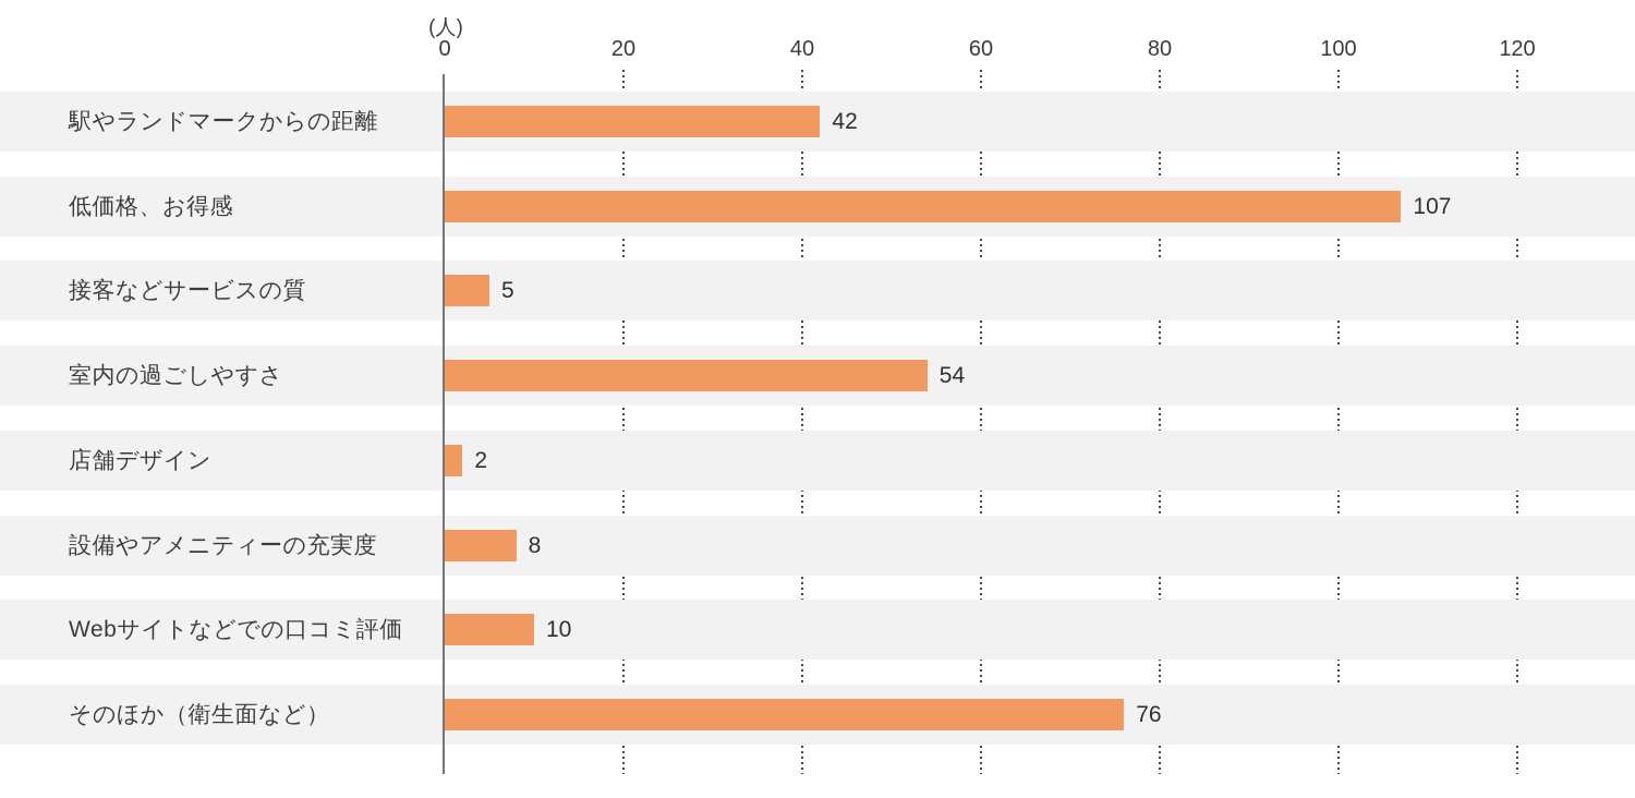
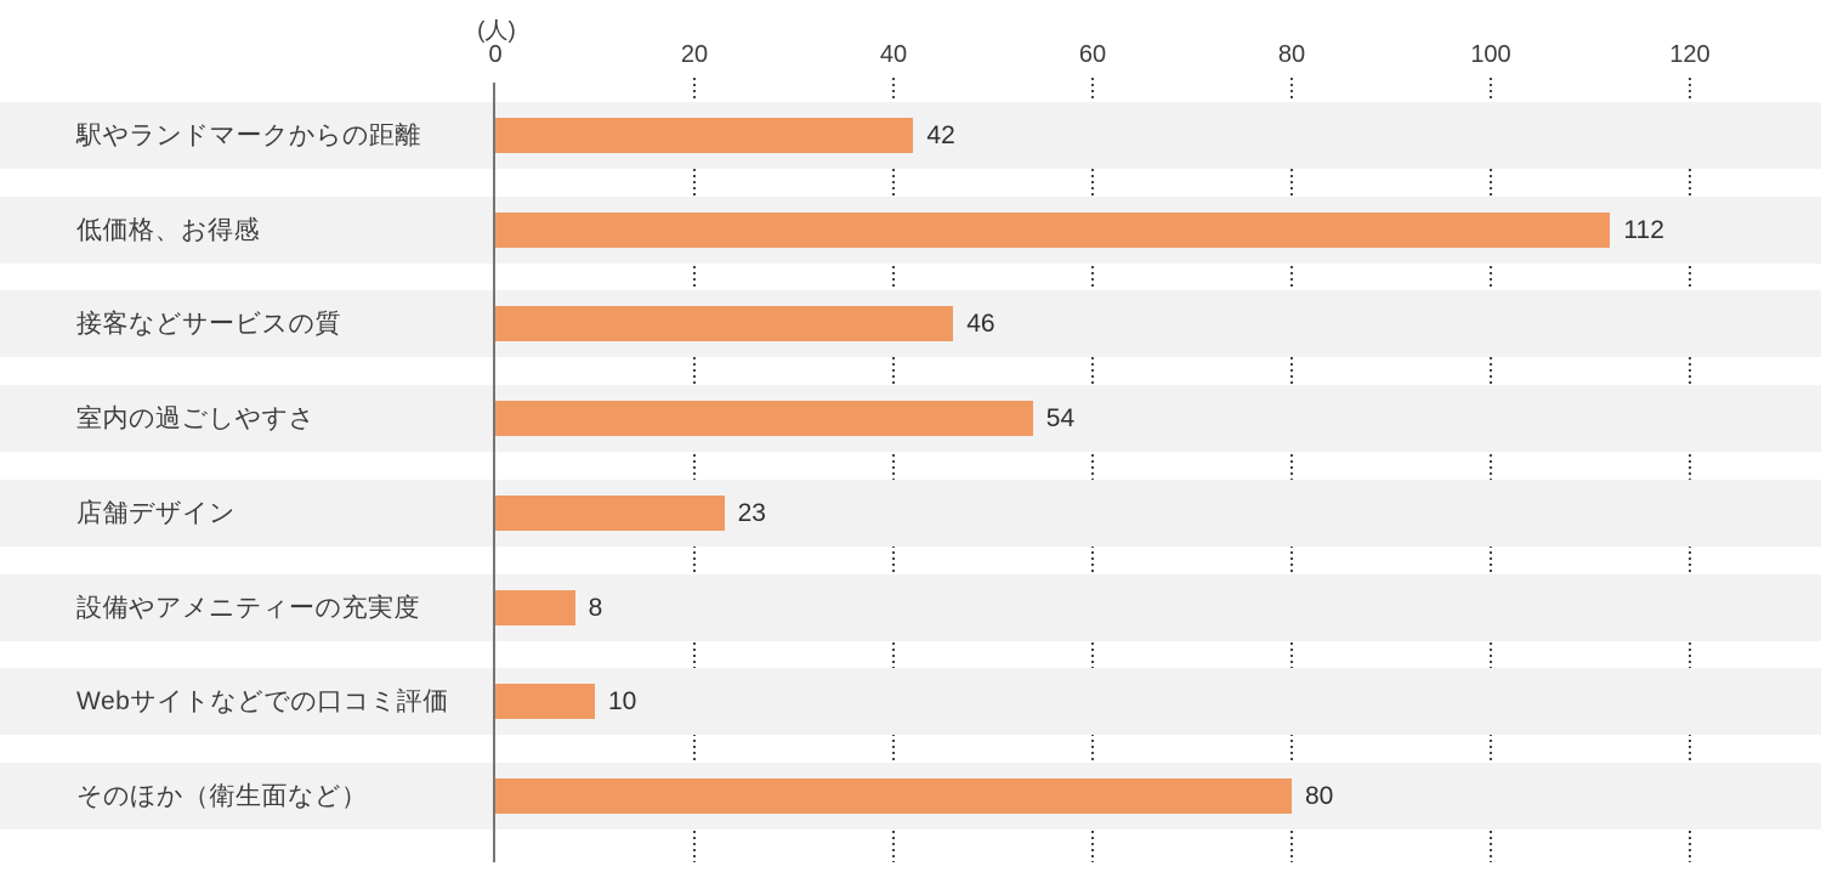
低価格、お得感: 107 -> 112
接客などサービスの質: 5 -> 46
店舗デザイン: 2 -> 23
そのほか（衛生面など）: 76 -> 80
